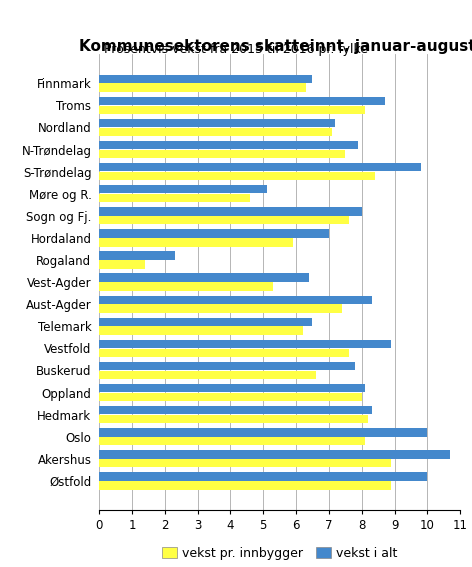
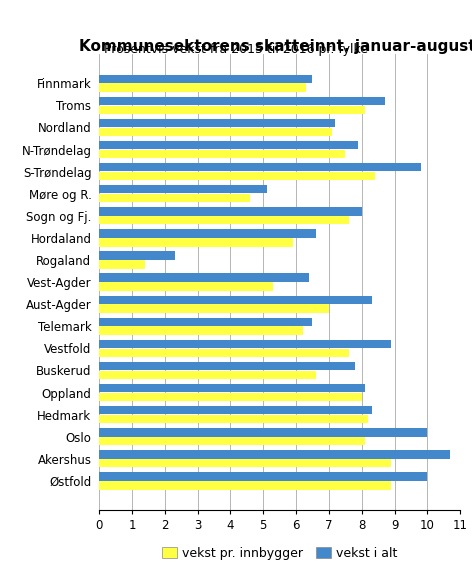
vekst i alt/Hordaland: 7.0 -> 6.6
vekst pr. innbygger/Aust-Agder: 7.4 -> 7.0
